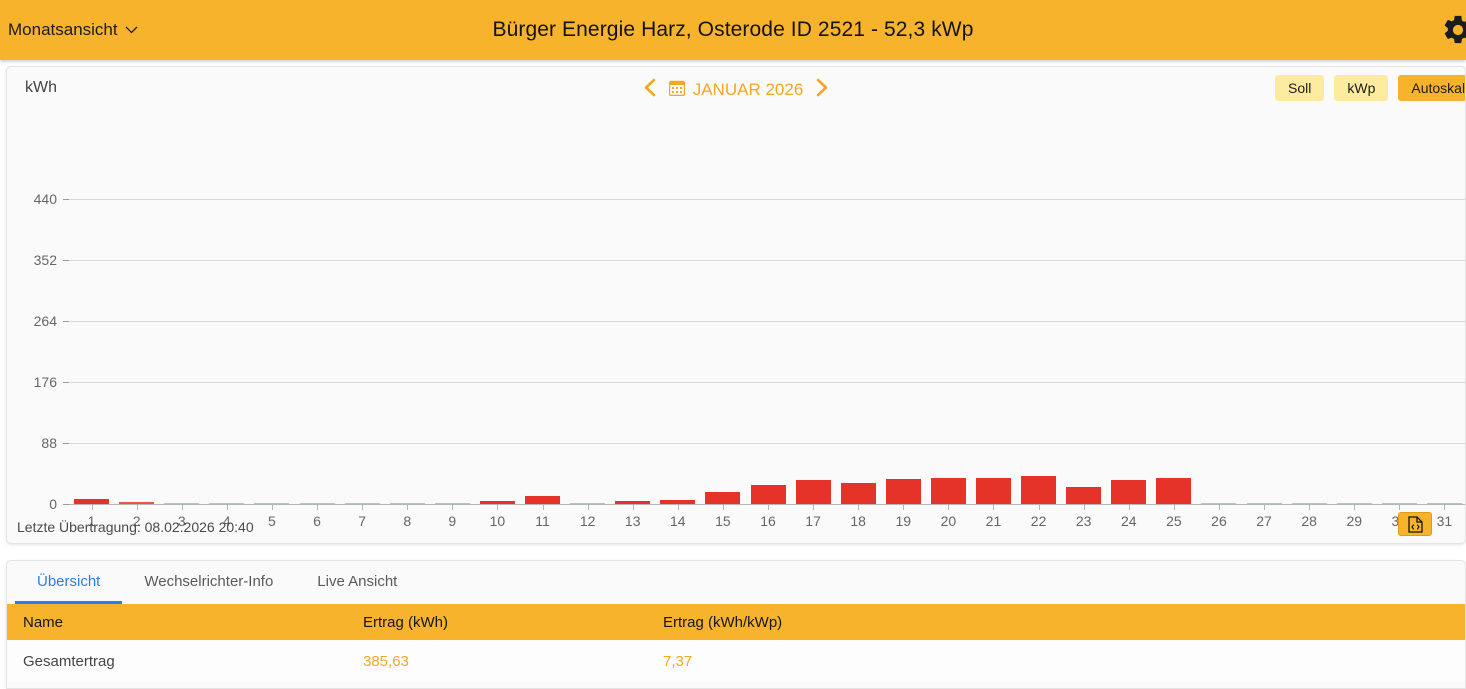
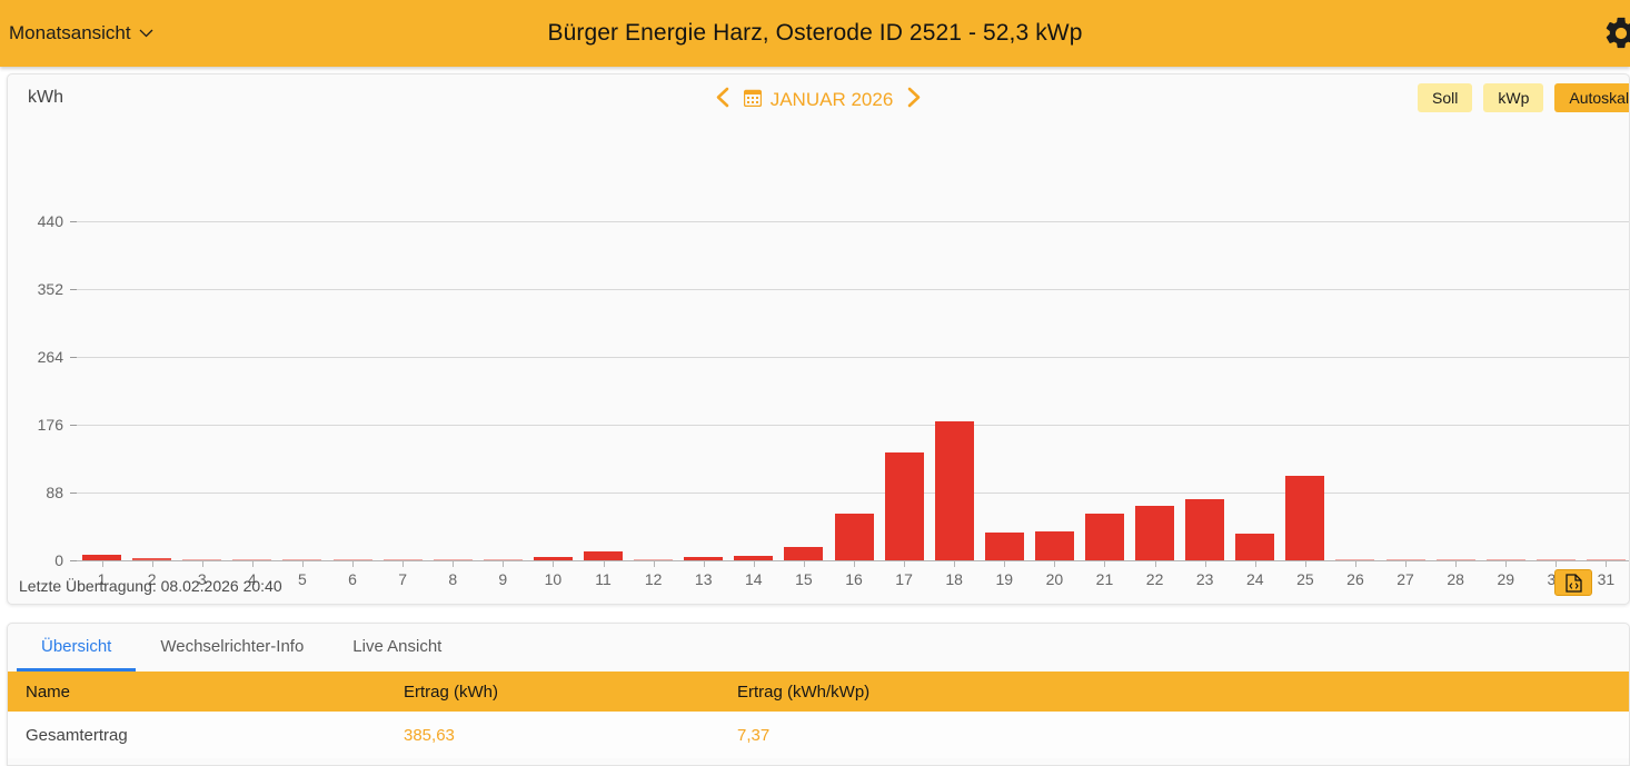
16: 30 -> 60
17: 30 -> 140
18: 30 -> 180
21: 40 -> 60
22: 40 -> 70
23: 20 -> 80
25: 40 -> 110
